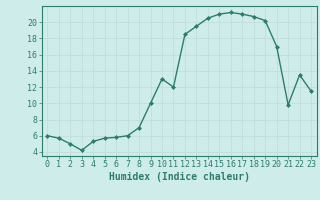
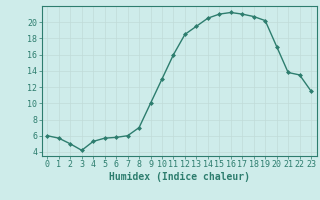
11: 12.0 -> 16.0
21: 9.8 -> 13.8
